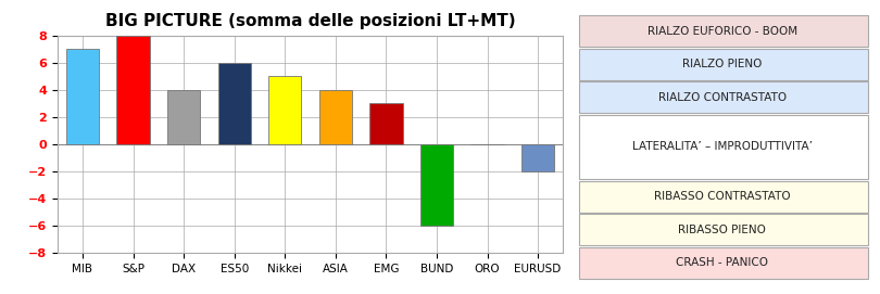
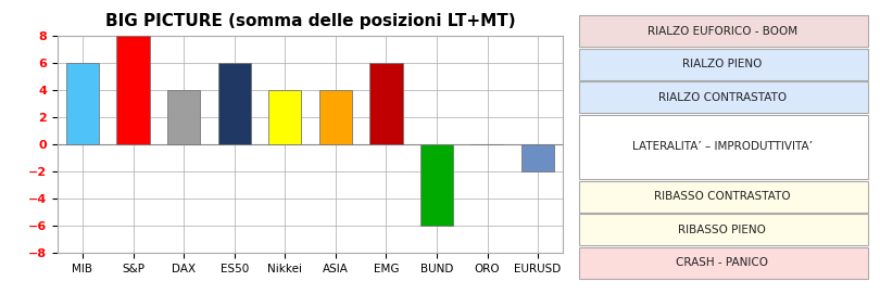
MIB: 7 -> 6
Nikkei: 5 -> 4
EMG: 3 -> 6
